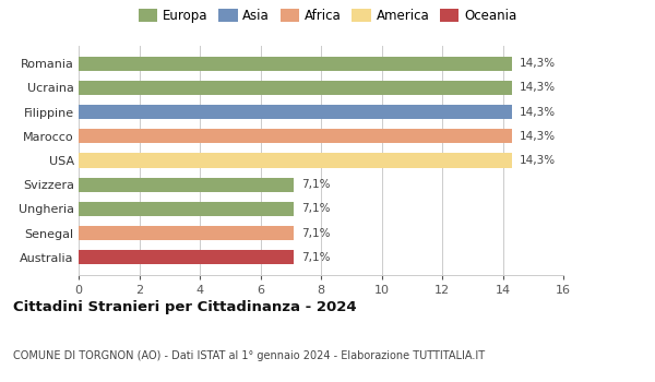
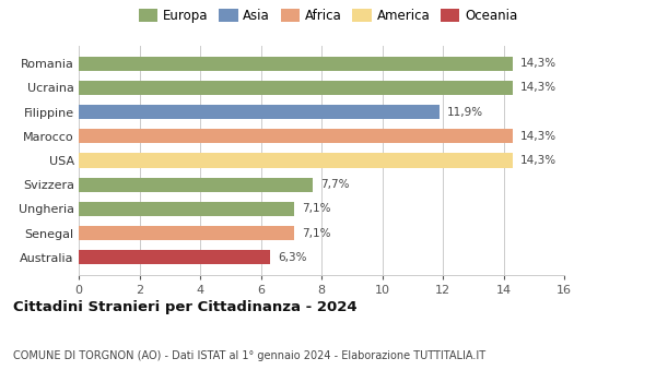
Filippine: 14,3% -> 11,9%
Svizzera: 7,1% -> 7,7%
Australia: 7,1% -> 6,3%
